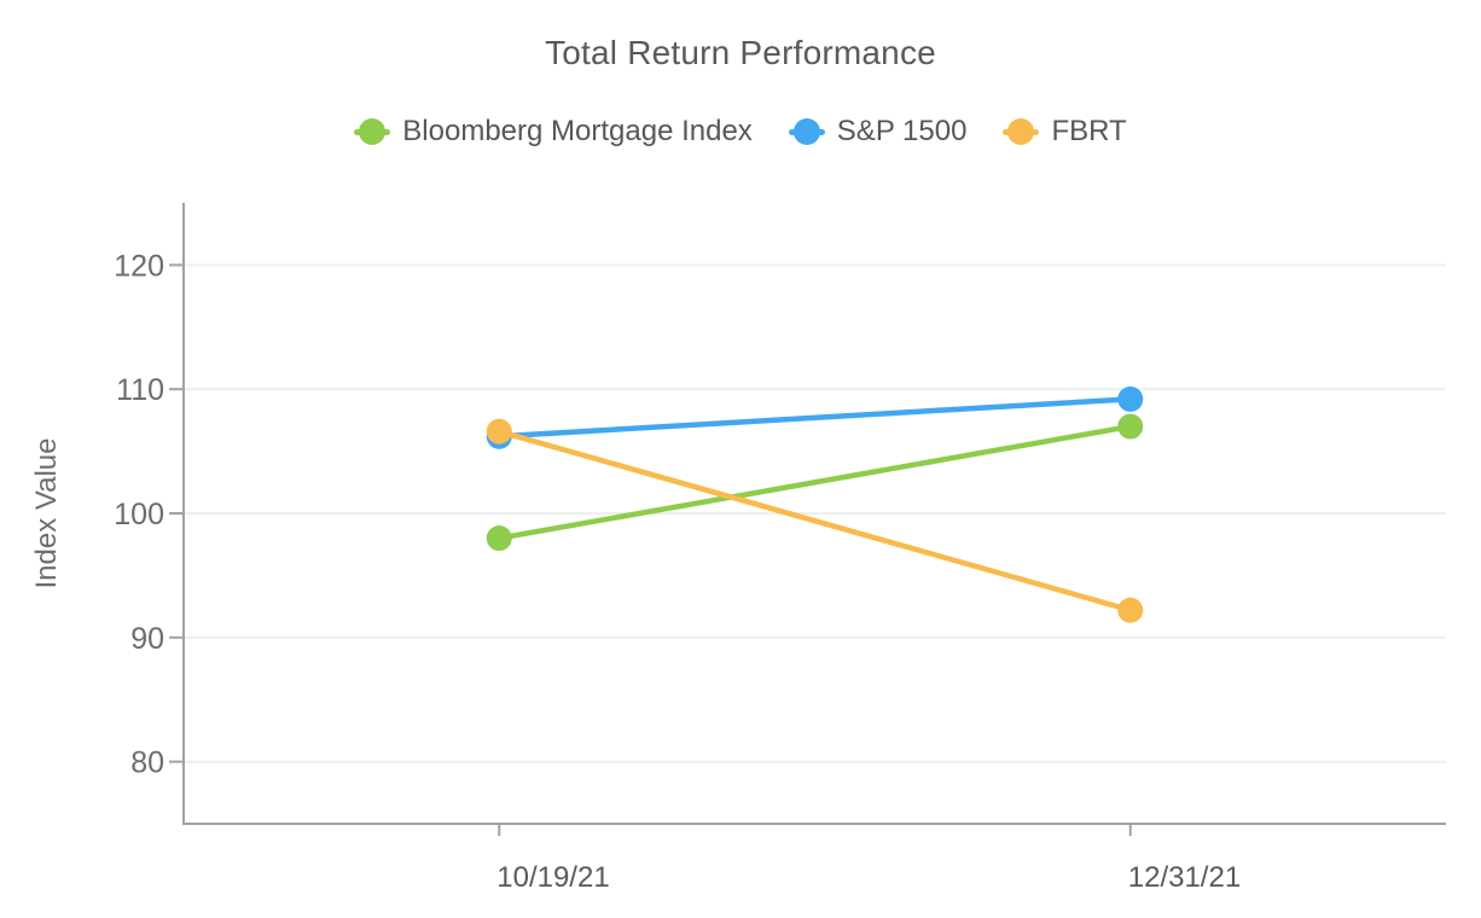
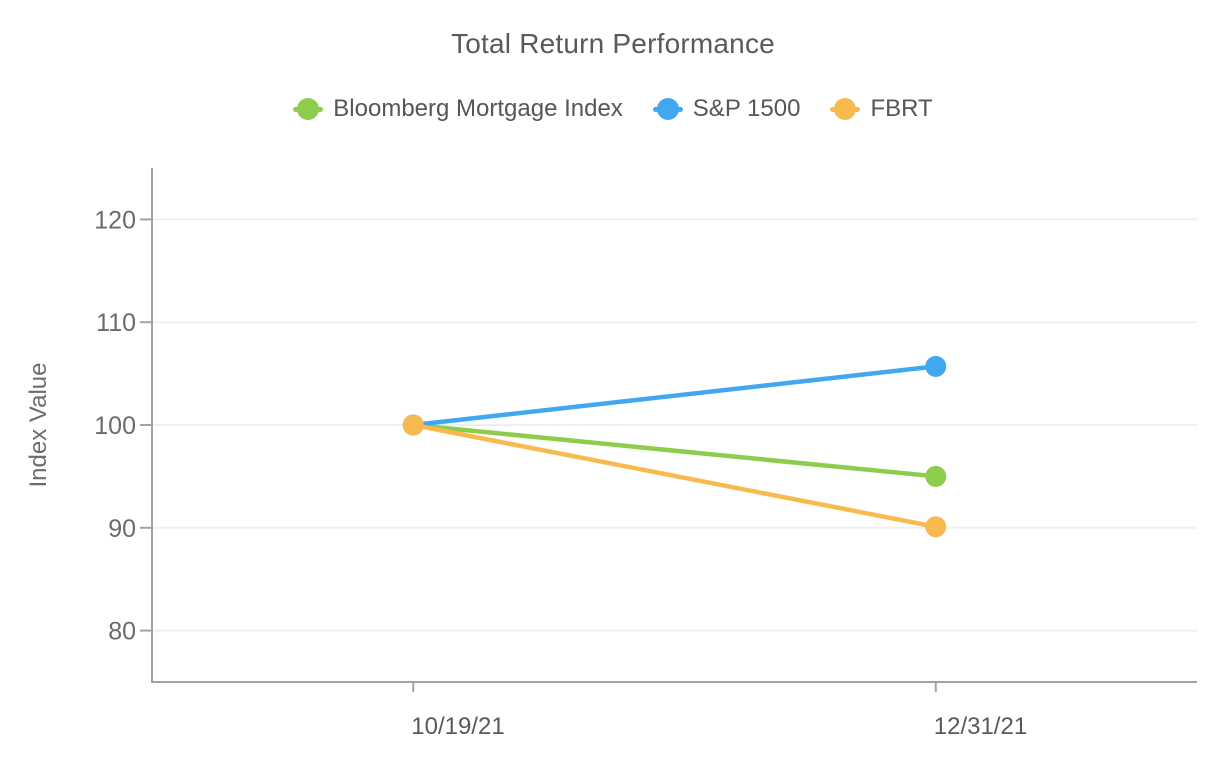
Bloomberg Mortgage Index/10/19/21: 98 -> 100
S&P 1500/10/19/21: 106.2 -> 100.0
FBRT/10/19/21: 106.6 -> 100.0
Bloomberg Mortgage Index/12/31/21: 107 -> 95
S&P 1500/12/31/21: 109.2 -> 105.7
FBRT/12/31/21: 92.2 -> 90.1
